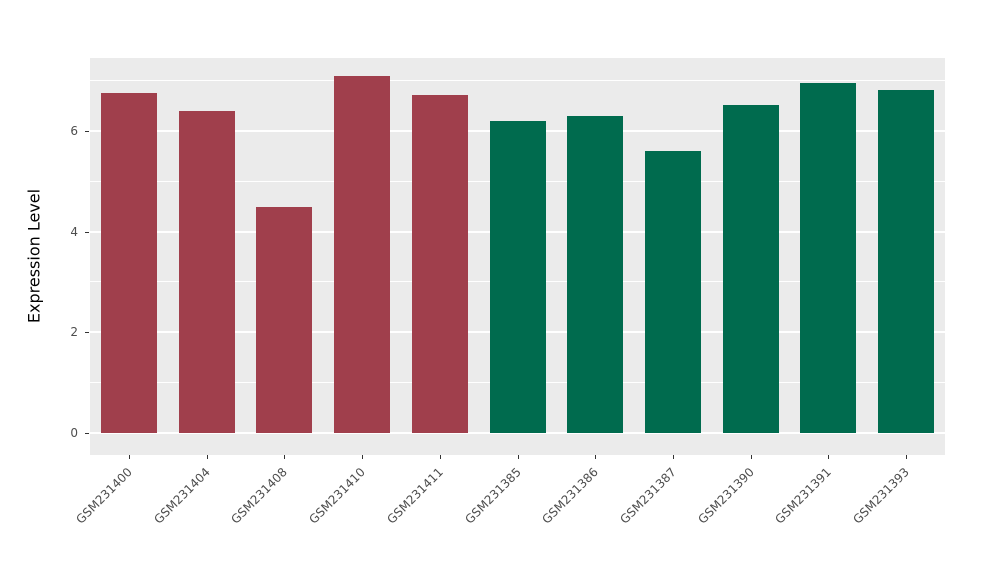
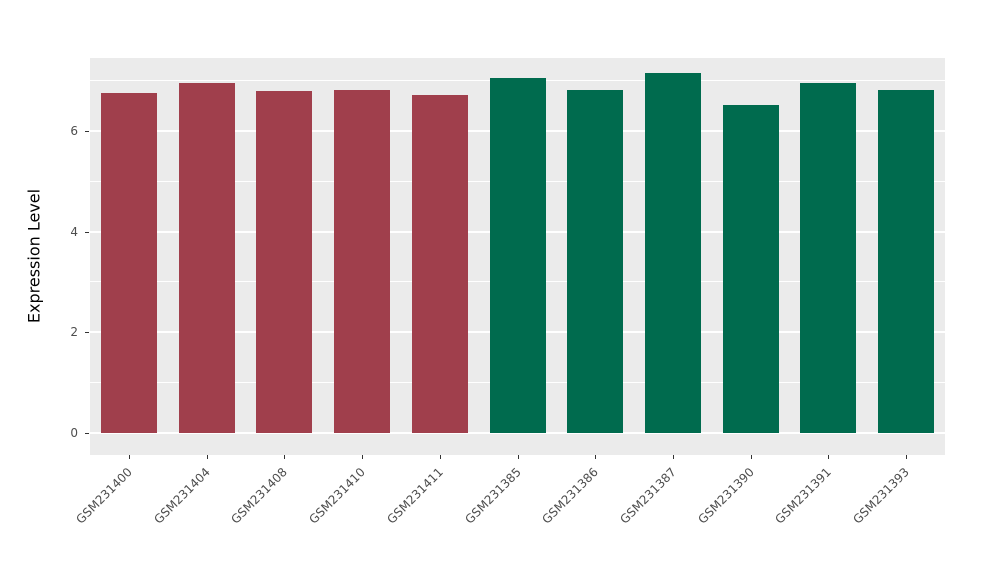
GSM231404: 6.4 -> 7.0
GSM231408: 4.5 -> 6.8
GSM231410: 7.1 -> 6.8
GSM231385: 6.2 -> 7.0
GSM231386: 6.3 -> 6.8
GSM231387: 5.6 -> 7.2
